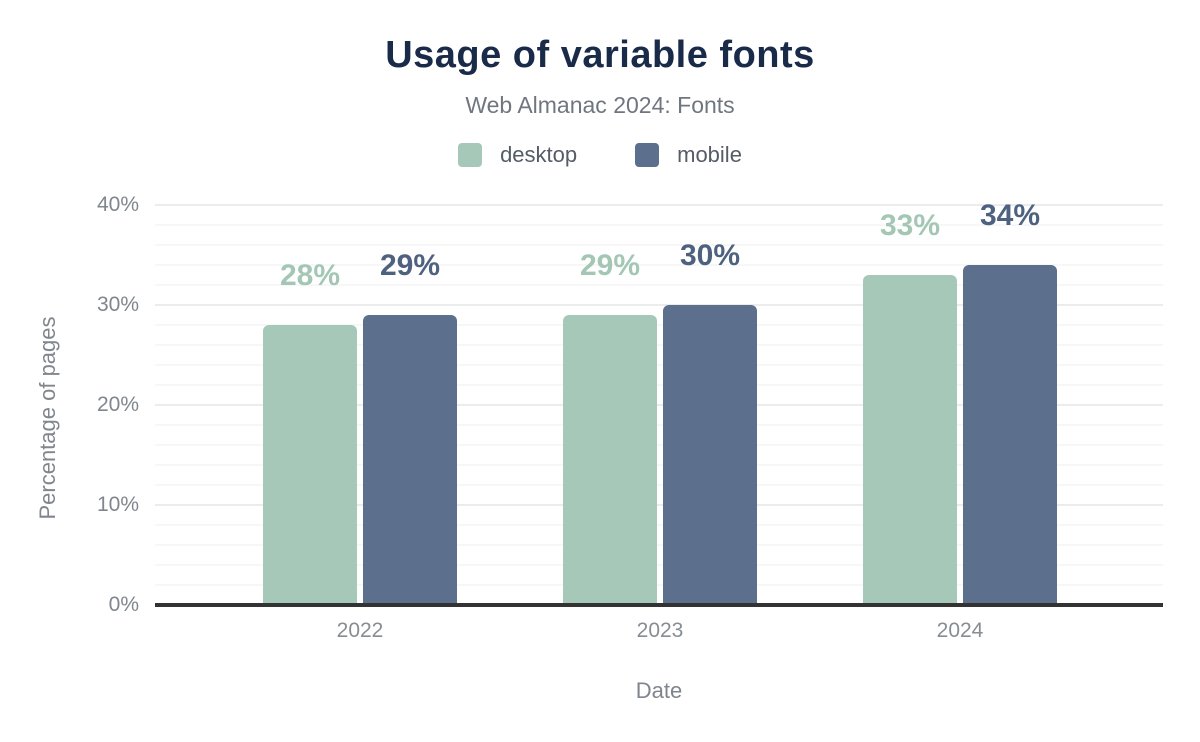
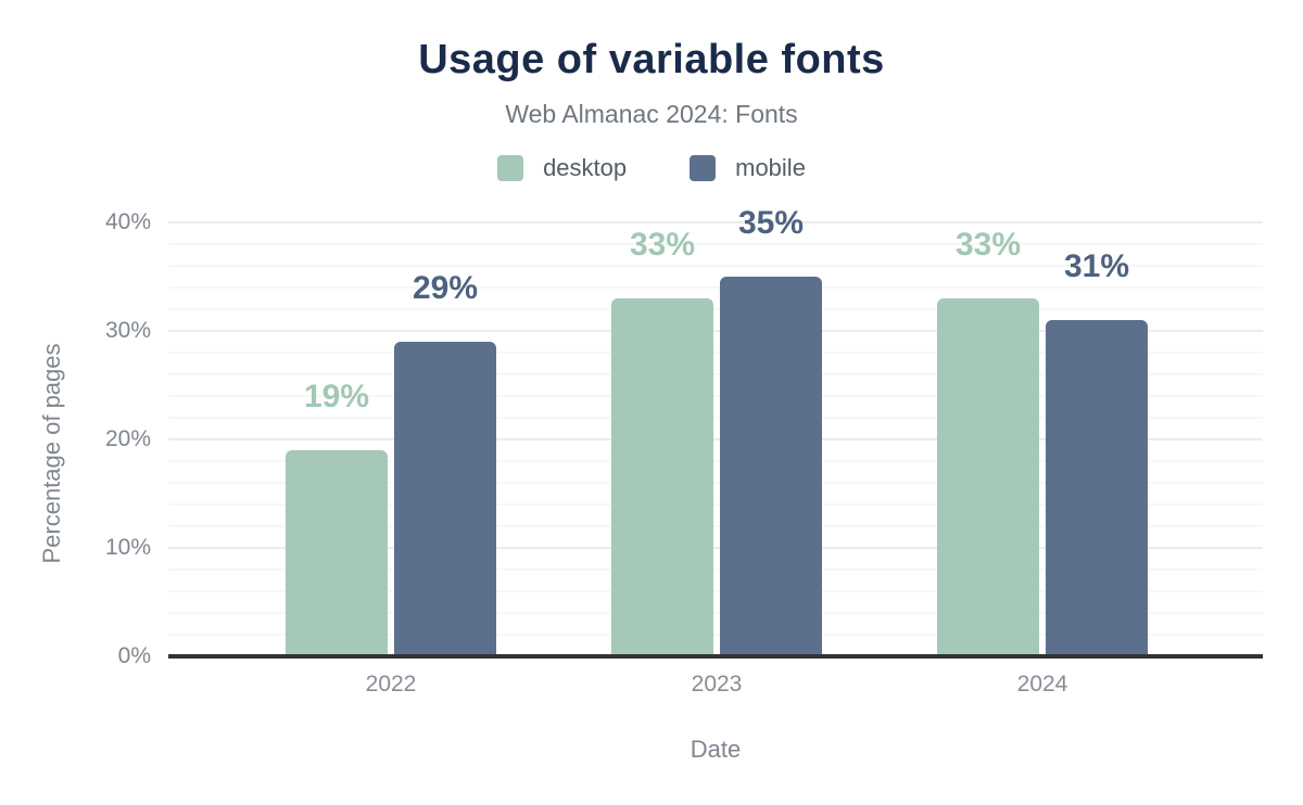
desktop/2022: 28% -> 19%
desktop/2023: 29% -> 33%
mobile/2023: 30% -> 35%
mobile/2024: 34% -> 31%
